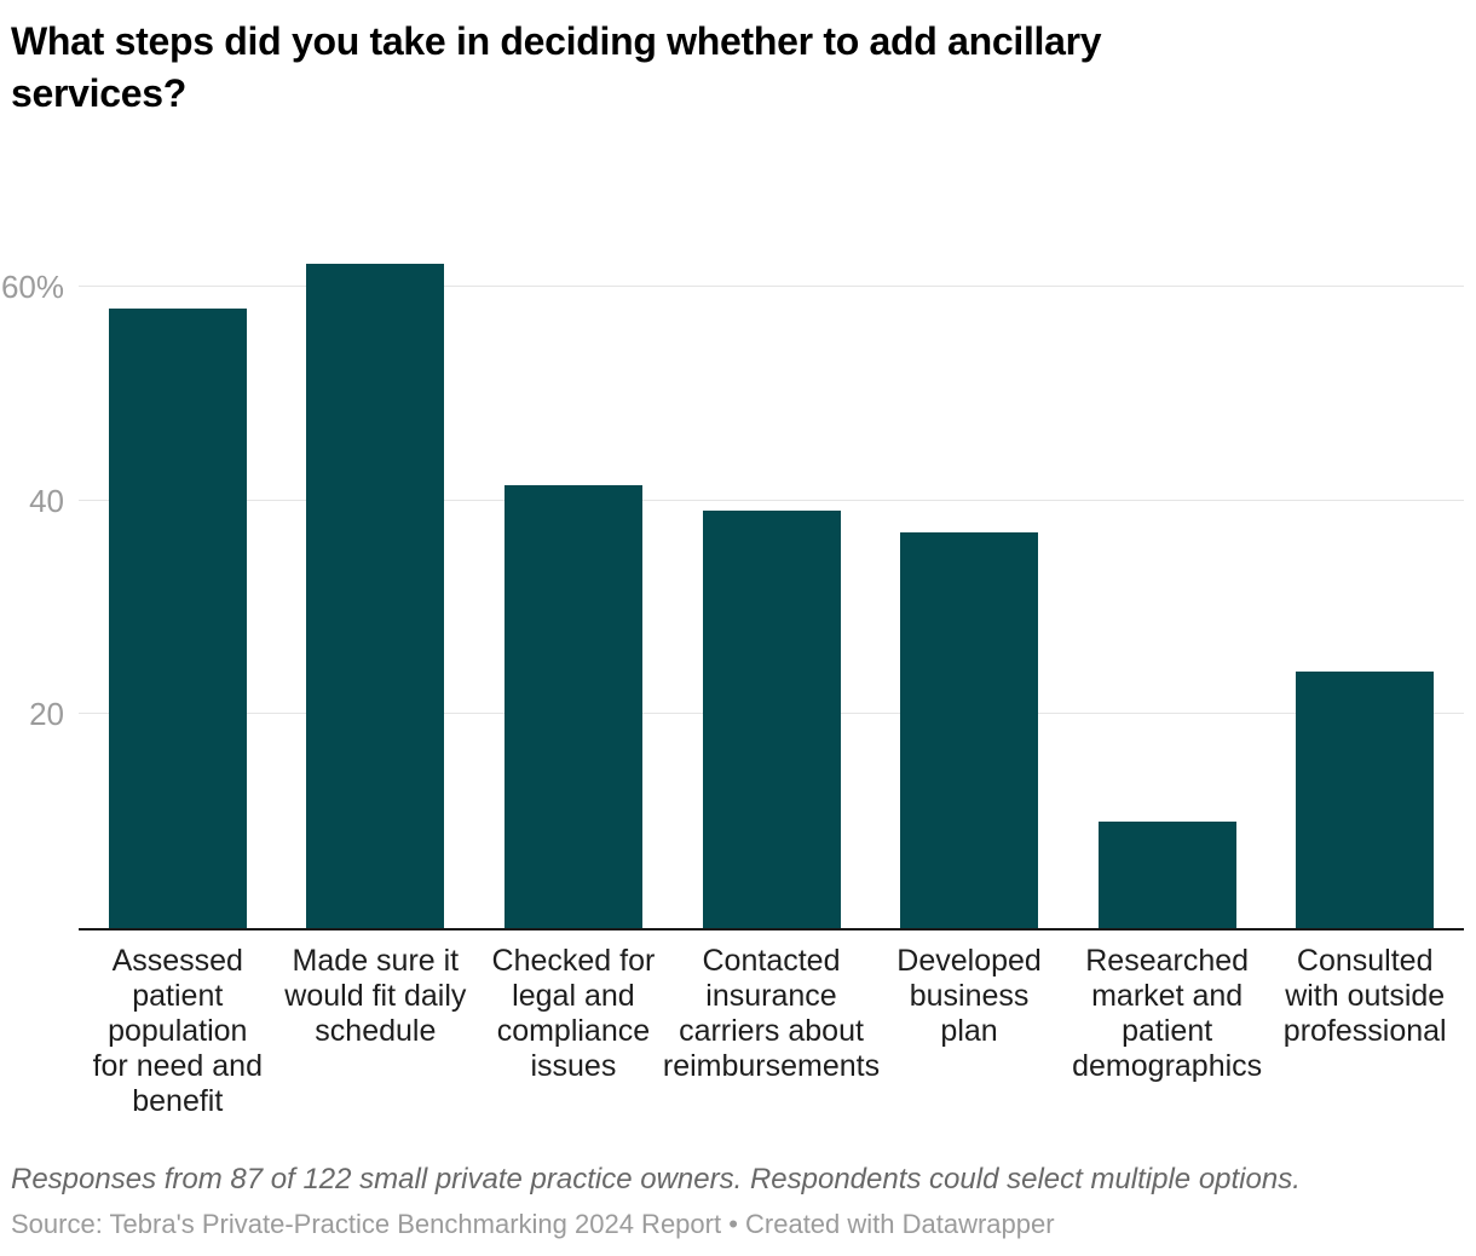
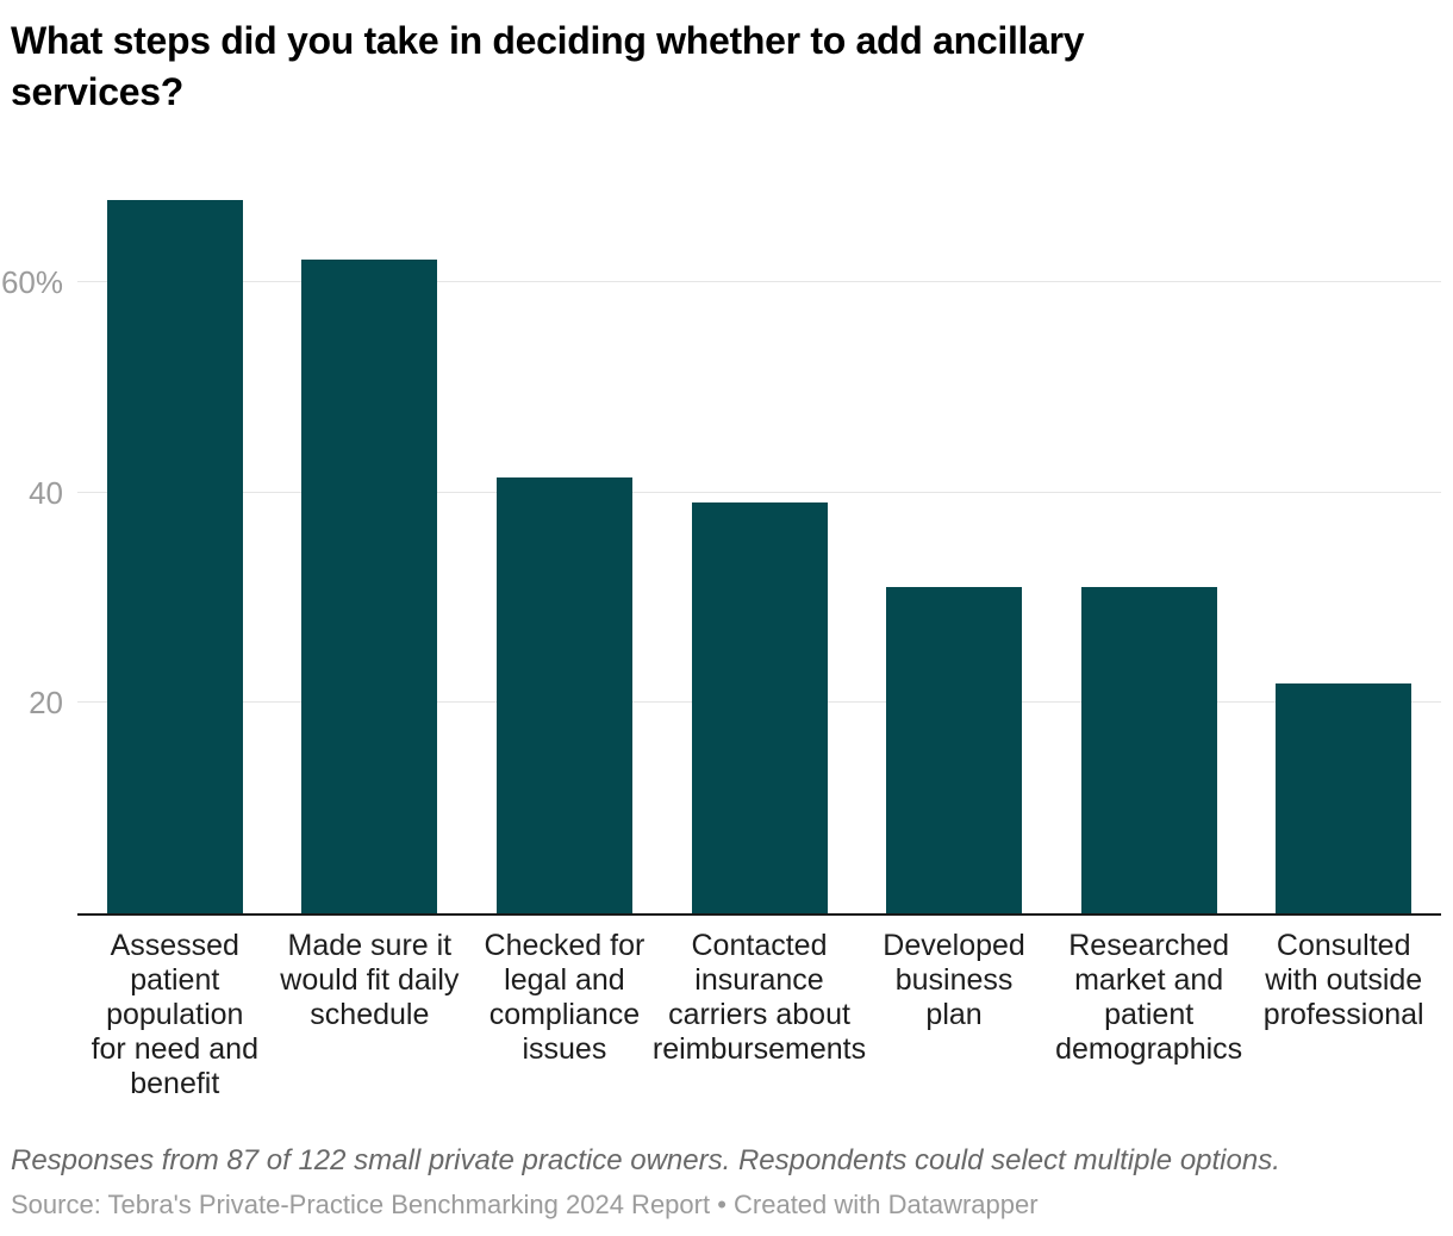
Assessed patient population for need and benefit: 58% -> 68%
Developed business plan: 37% -> 31%
Researched market and patient demographics: 10% -> 31%
Consulted with outside professional: 24% -> 22%
